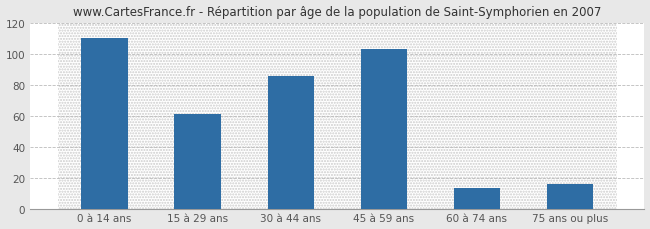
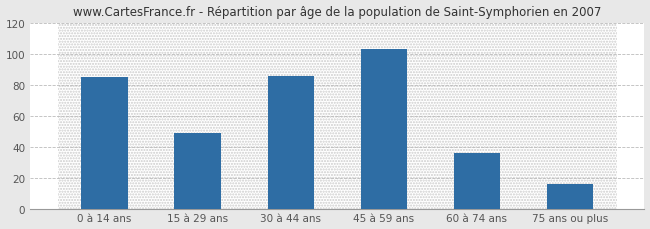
0 à 14 ans: 110 -> 85
15 à 29 ans: 61 -> 49
60 à 74 ans: 13 -> 36
